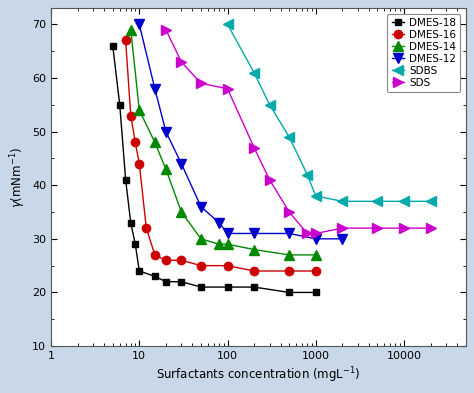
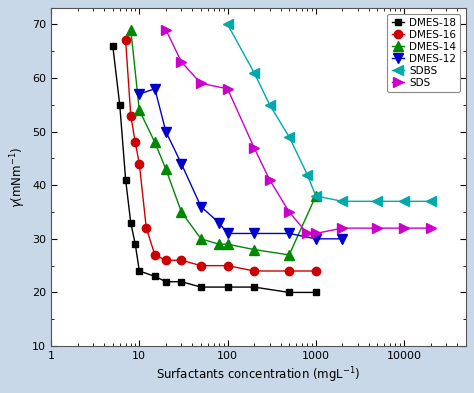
DMES-12/10: 70 -> 57
DMES-14/1000: 27 -> 38
